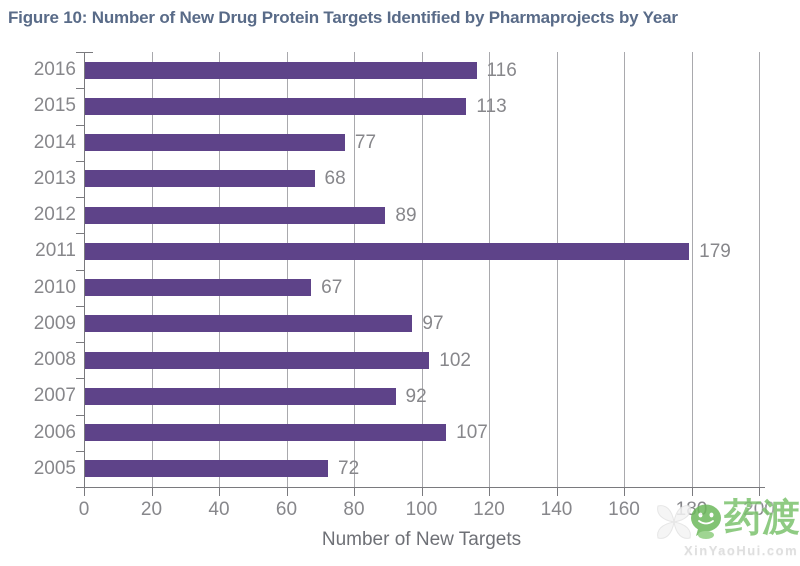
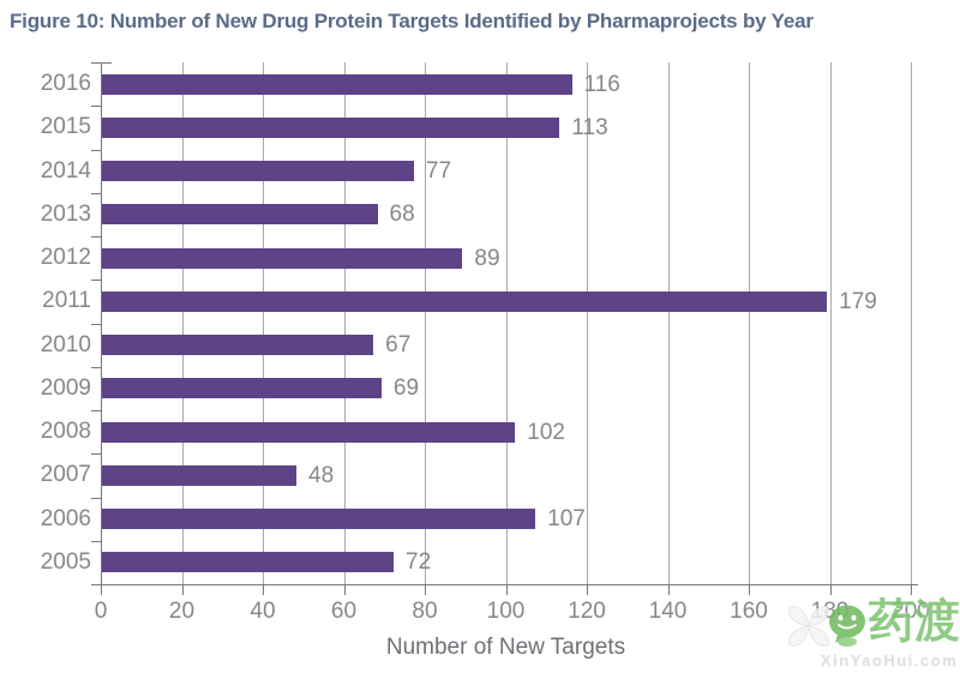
2009: 97 -> 69
2007: 92 -> 48
